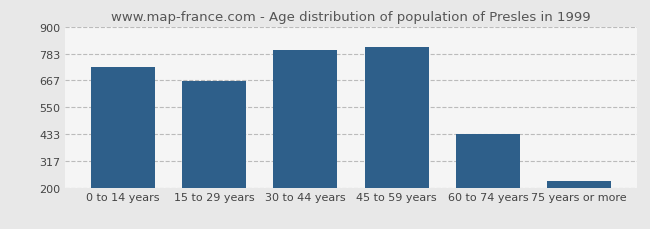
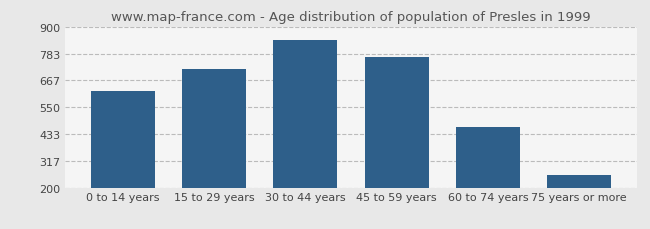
0 to 14 years: 724 -> 620
15 to 29 years: 663 -> 715
30 to 44 years: 800 -> 840
45 to 59 years: 810 -> 770
60 to 74 years: 432 -> 465
75 years or more: 228 -> 255
